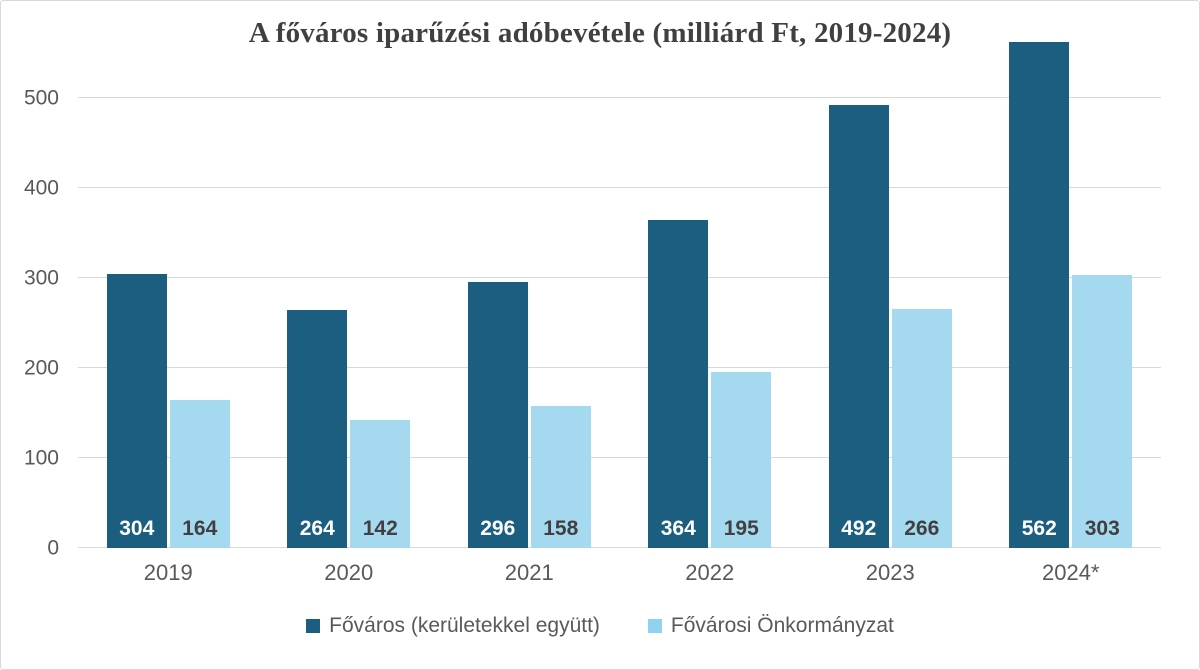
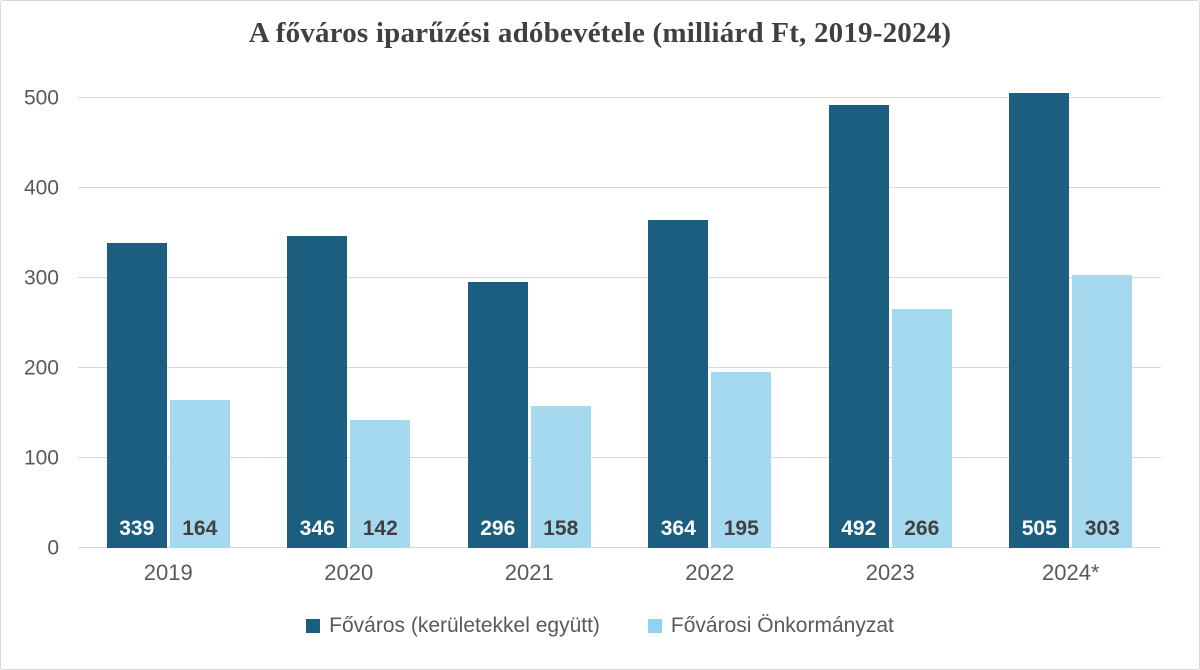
Főváros (kerületekkel együtt)/2019: 304 -> 339
Főváros (kerületekkel együtt)/2020: 264 -> 346
Főváros (kerületekkel együtt)/2024*: 562 -> 505
